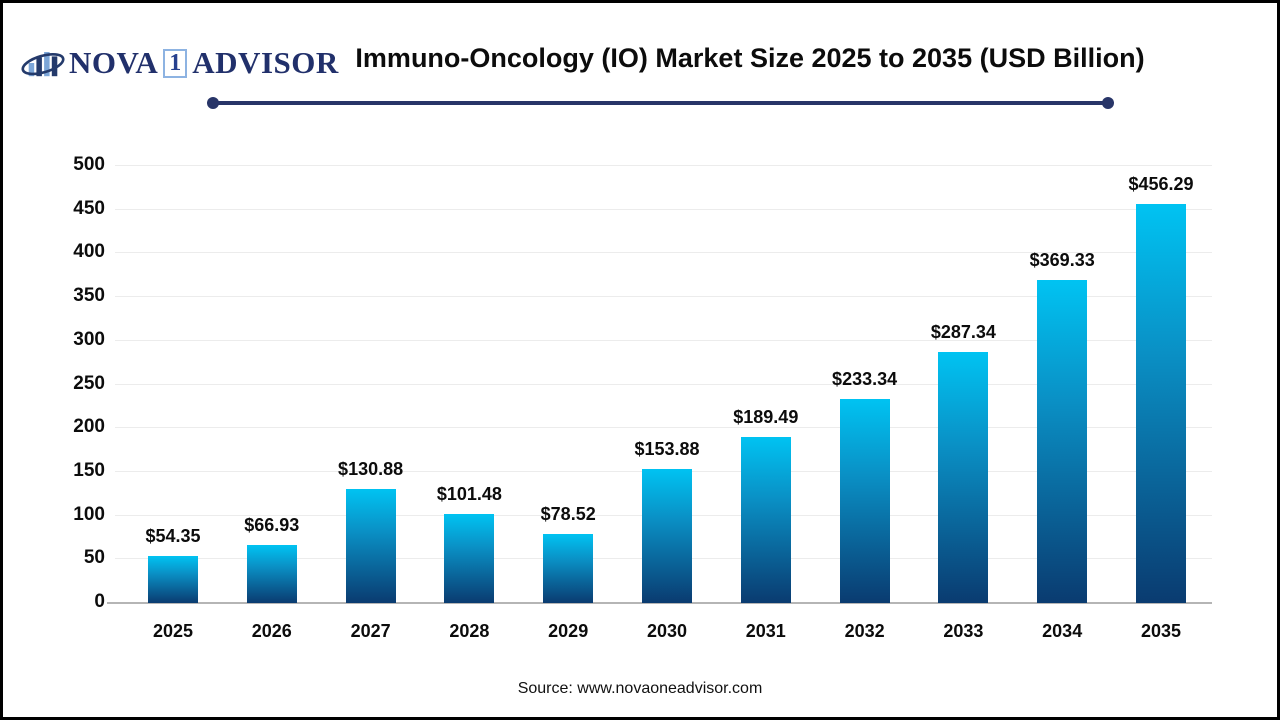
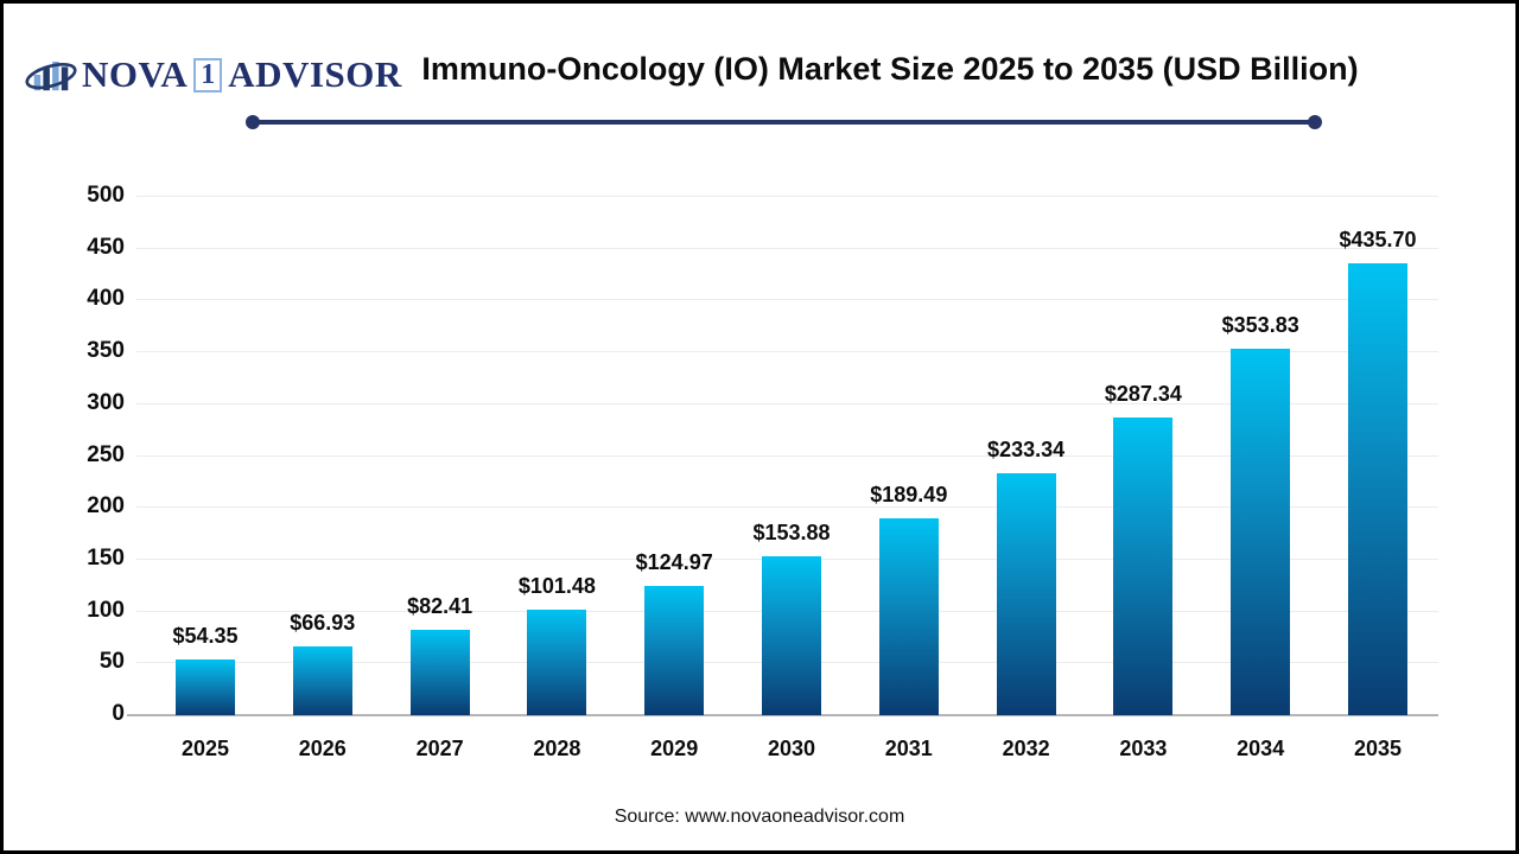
2027: $130.88 -> $82.41
2029: $78.52 -> $124.97
2034: $369.33 -> $353.83
2035: $456.29 -> $435.70
